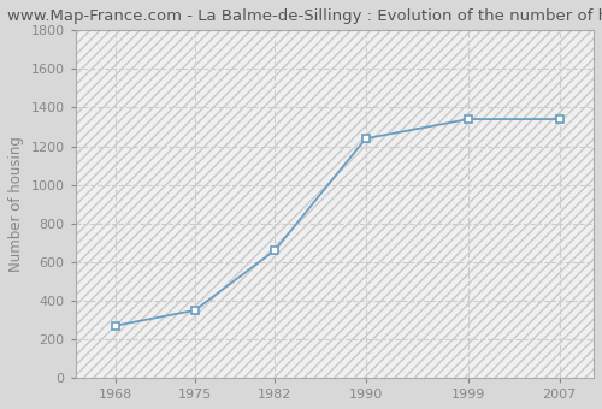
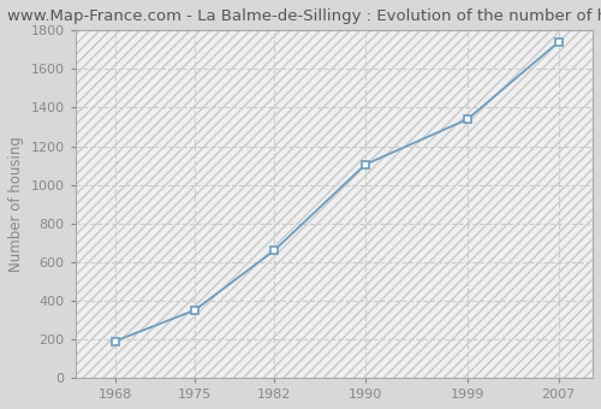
1968: 270 -> 190
1990: 1240 -> 1100
2007: 1340 -> 1740
